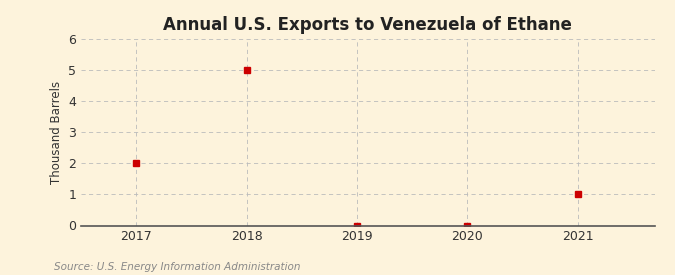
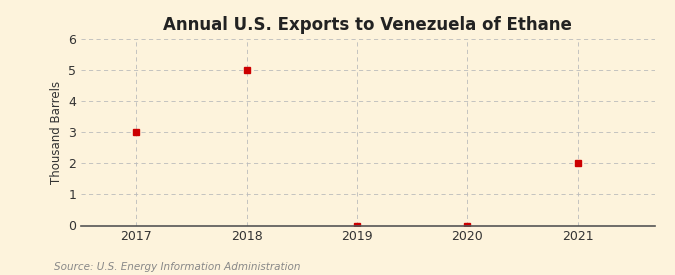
2017: 2 -> 3
2021: 1 -> 2
